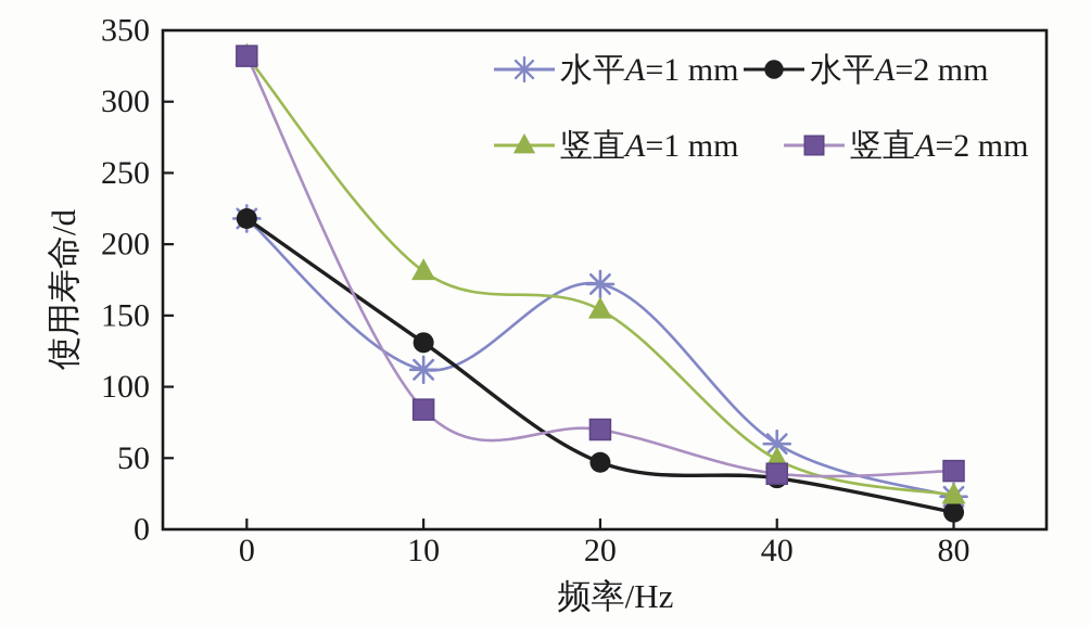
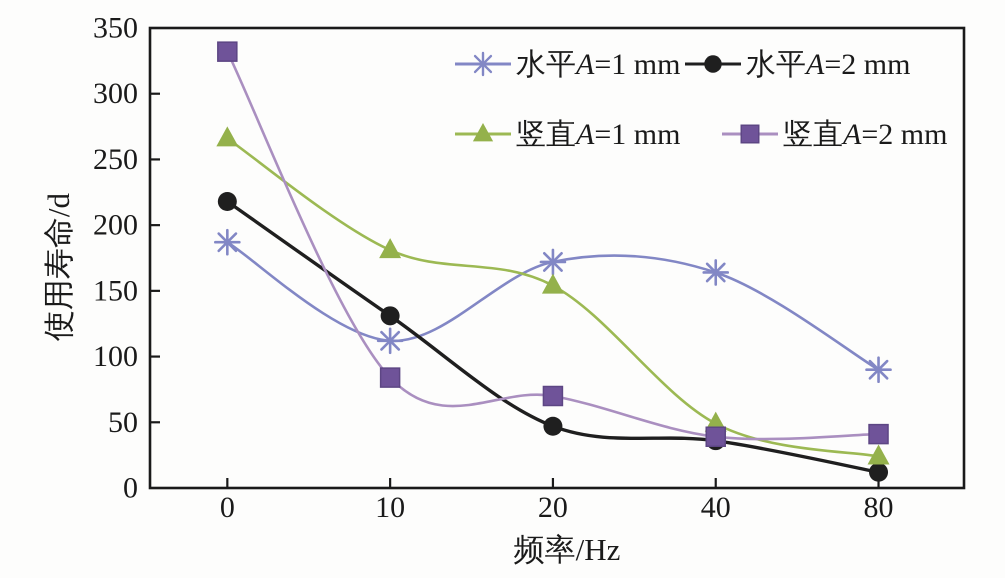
水平A=1 mm/0: 218 -> 187
竖直A=1 mm/0: 332 -> 266
水平A=1 mm/40: 60 -> 164
水平A=1 mm/80: 23 -> 90
